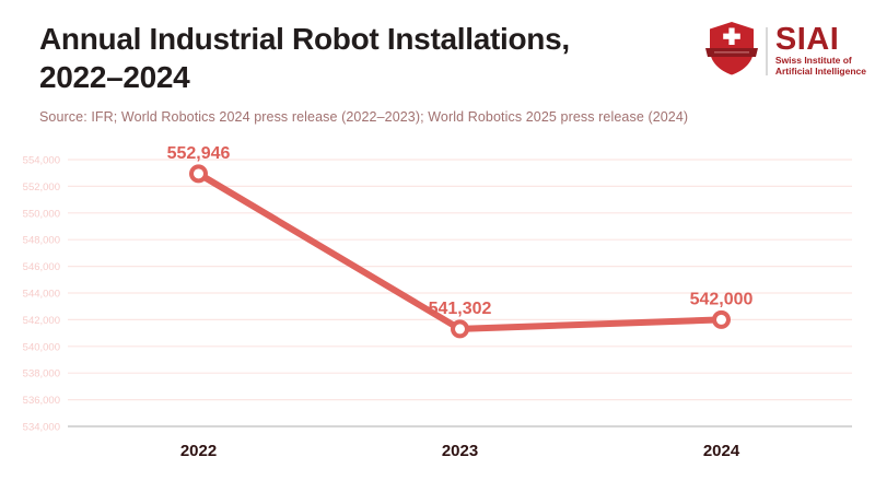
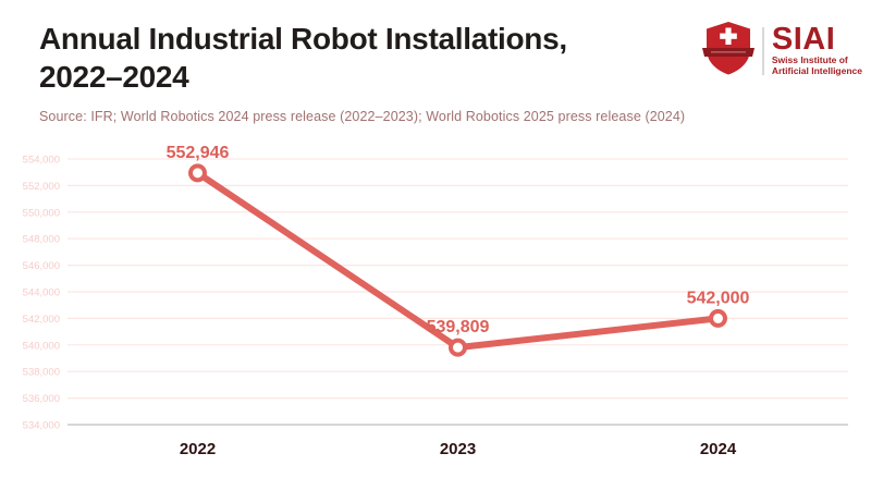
2023: 541,302 -> 539,809
